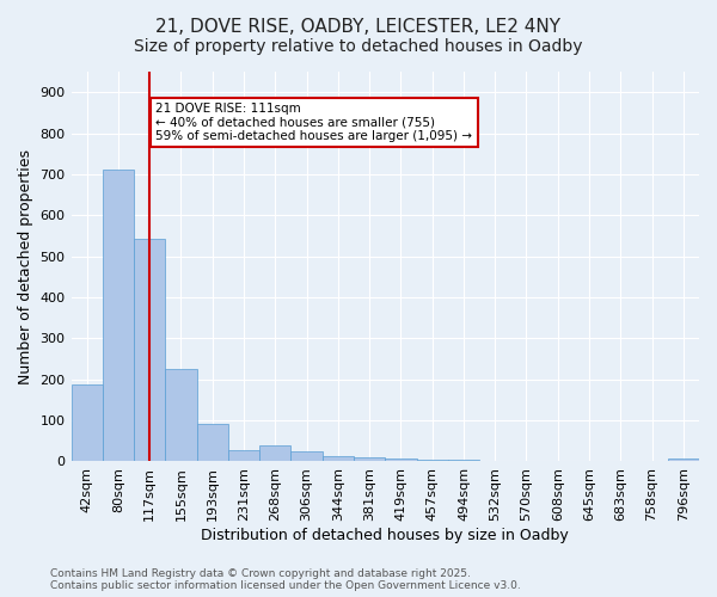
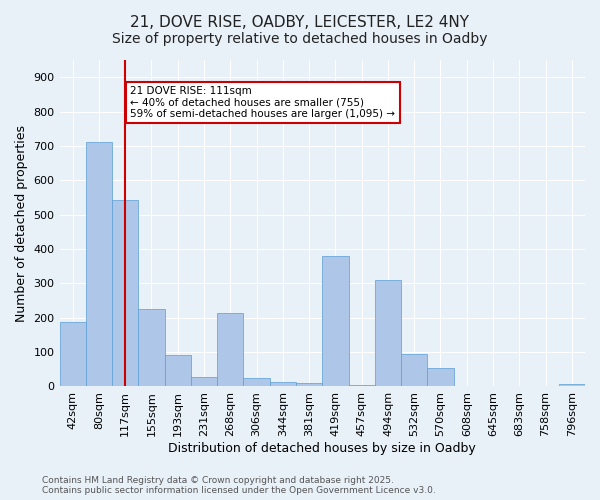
268sqm: 39 -> 215
419sqm: 8 -> 380
494sqm: 3 -> 310
532sqm: 2 -> 95
570sqm: 1 -> 55
